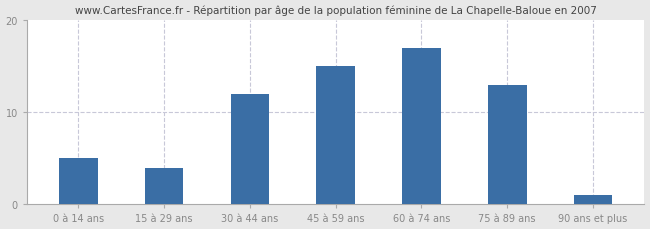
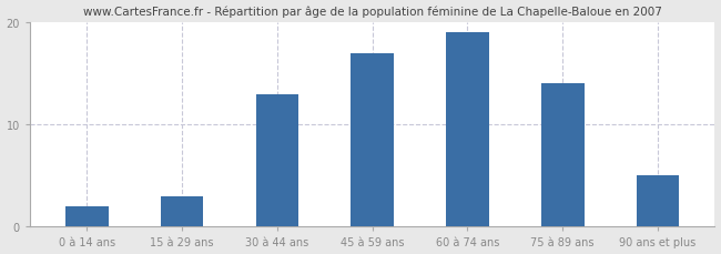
0 à 14 ans: 5 -> 2
15 à 29 ans: 4 -> 3
30 à 44 ans: 12 -> 13
45 à 59 ans: 15 -> 17
60 à 74 ans: 17 -> 19
75 à 89 ans: 13 -> 14
90 ans et plus: 1 -> 5
